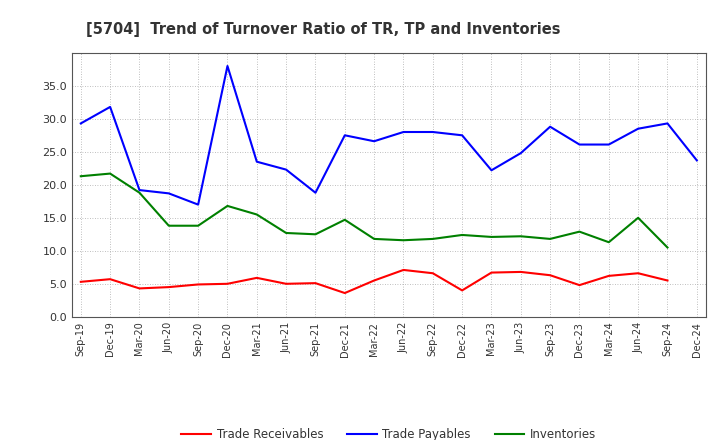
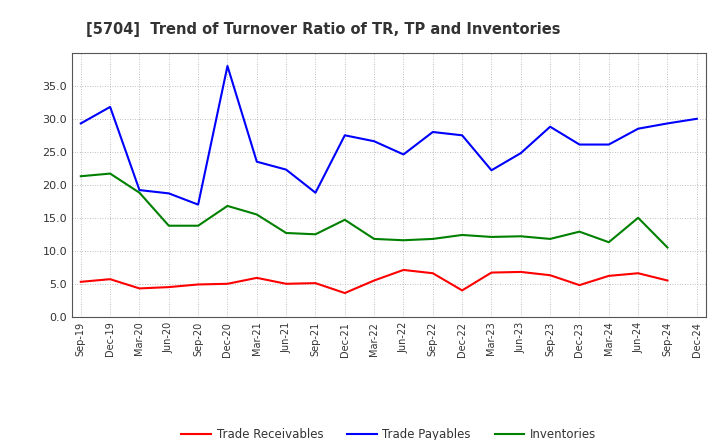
Trade Payables/Jun-22: 28.0 -> 24.6
Trade Payables/Dec-24: 23.7 -> 30.0
